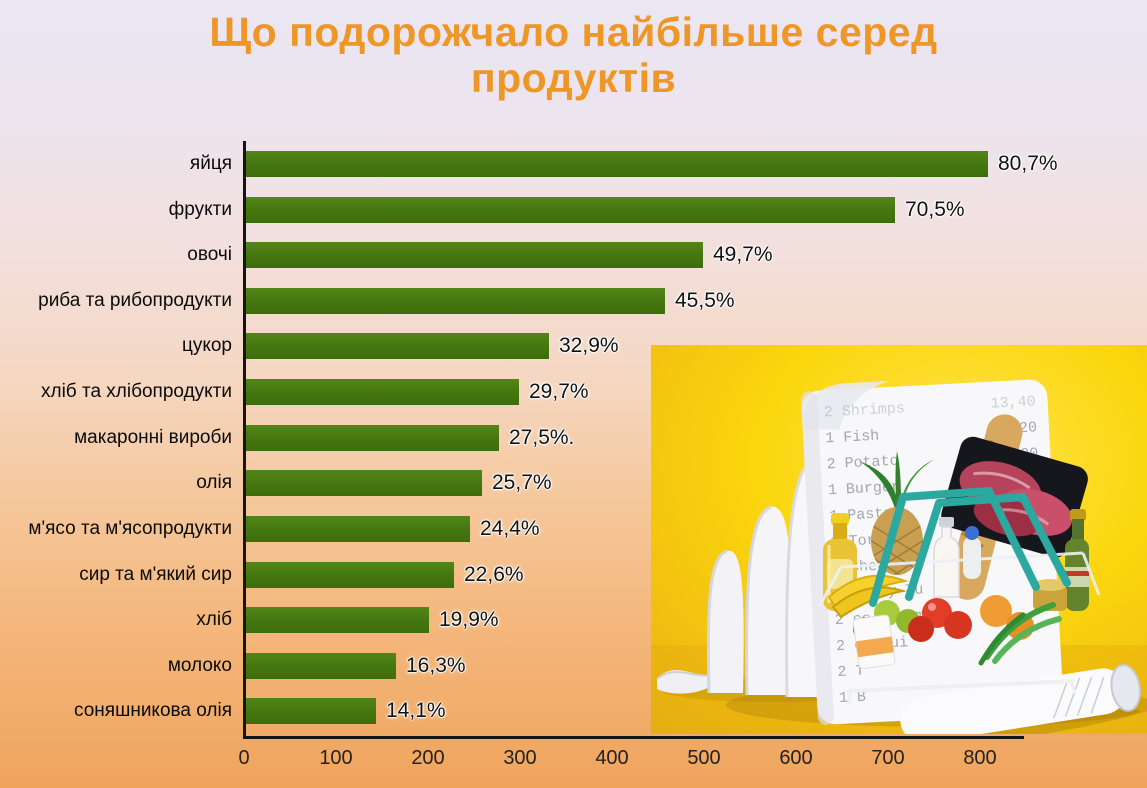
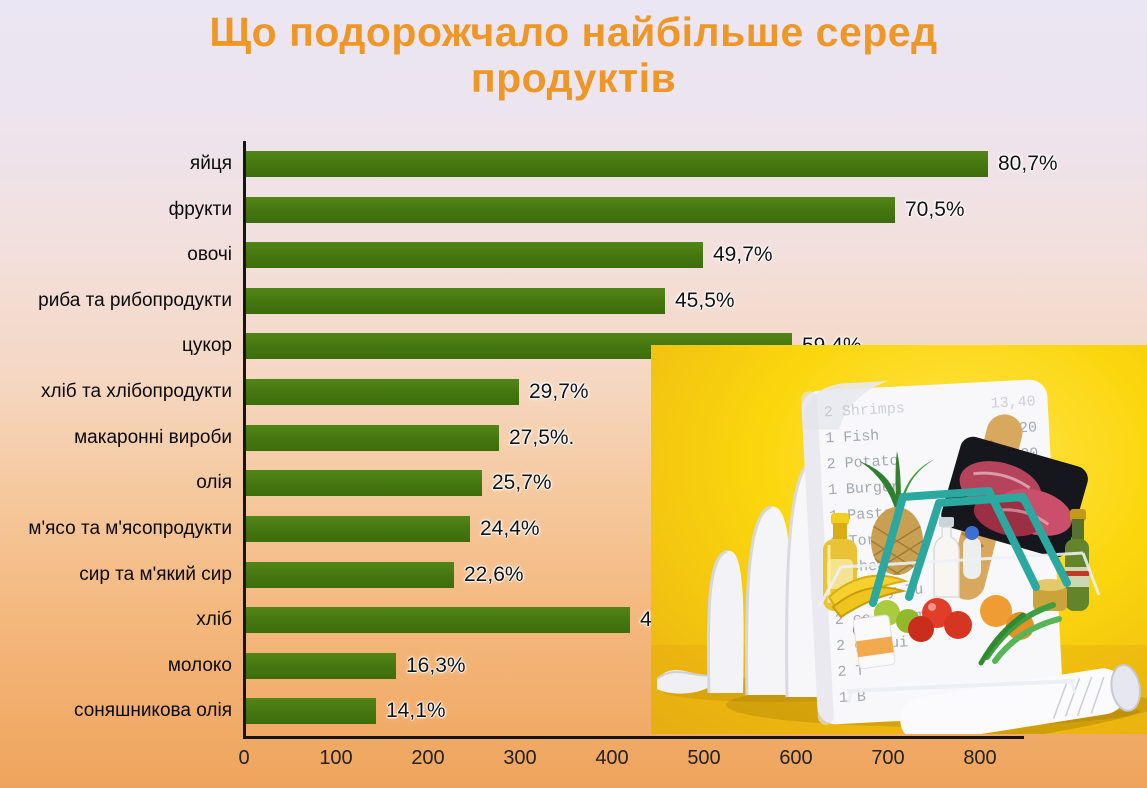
цукор: 32,9% -> 59,4%
хліб: 19,9% -> 41,7%
